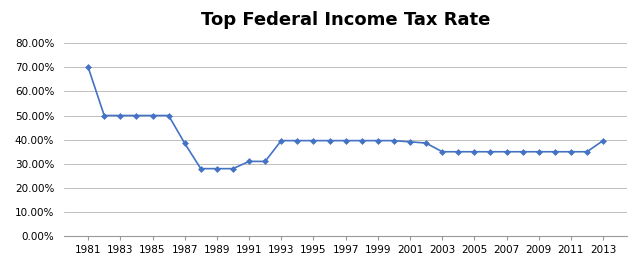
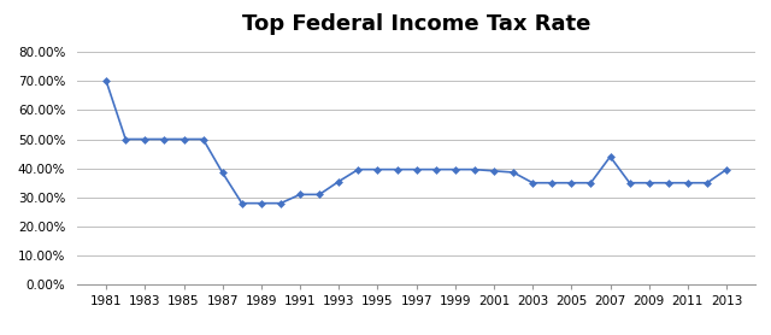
1993: 39.6% -> 35.5%
2007: 35.0% -> 44.0%
